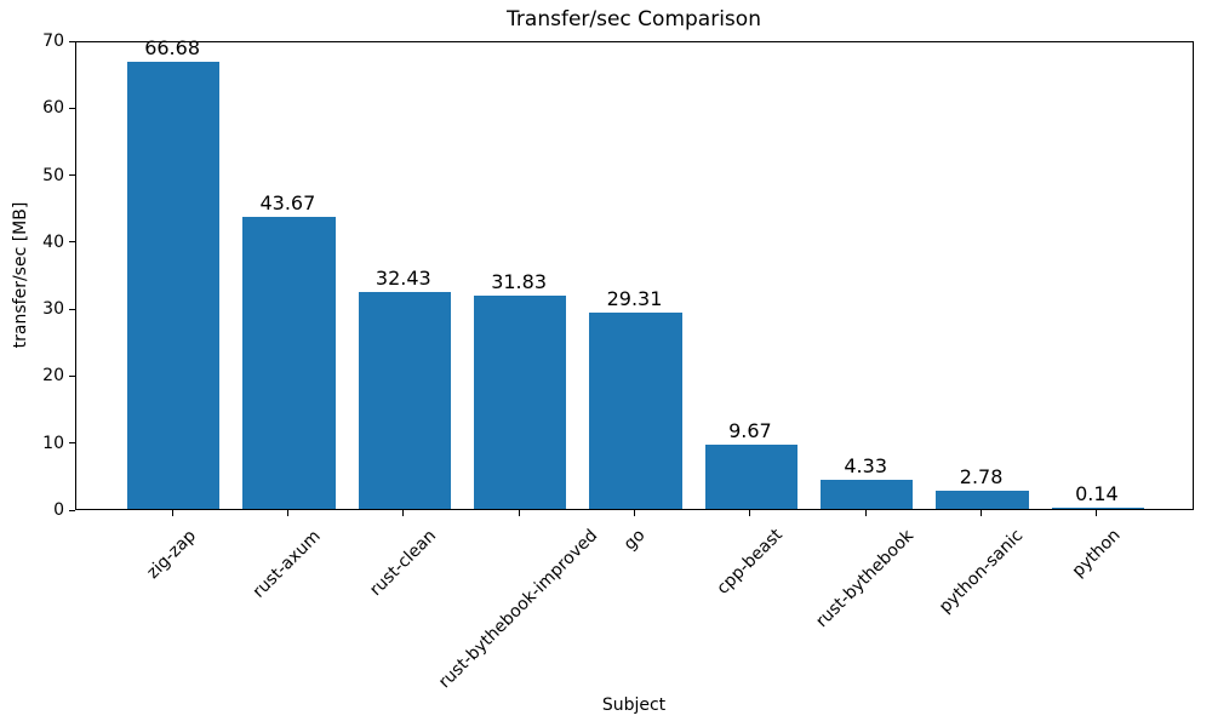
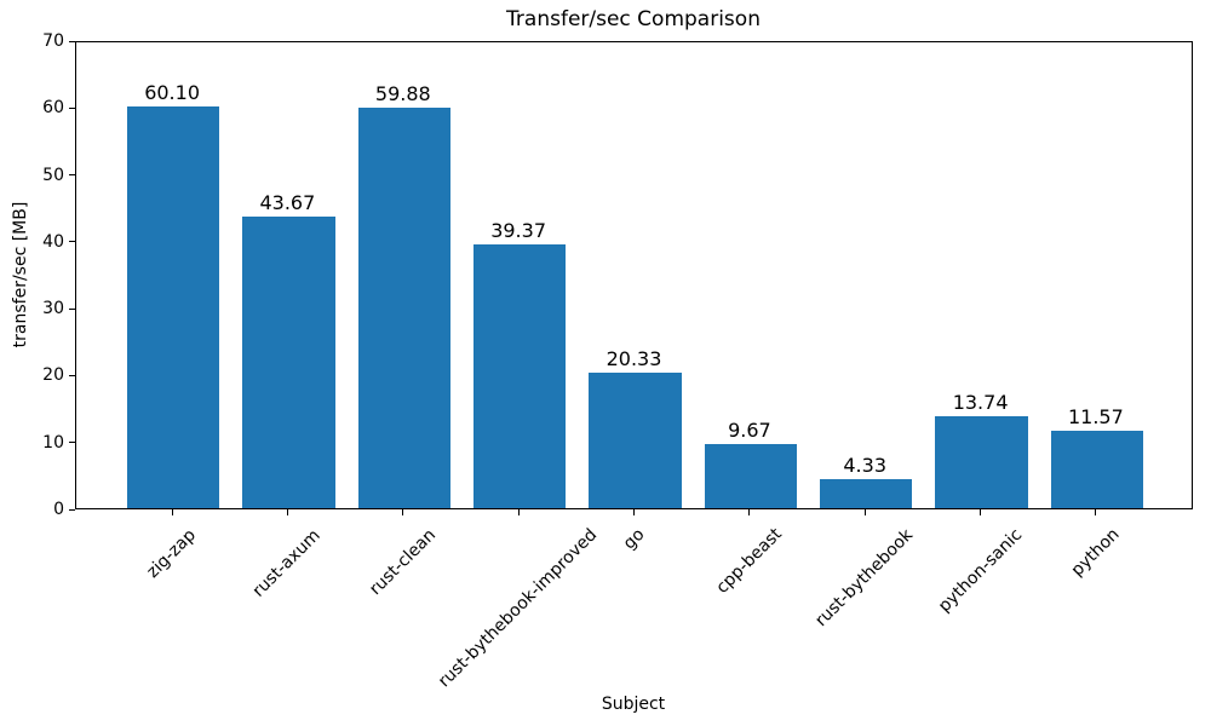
zig-zap: 66.68 -> 60.10
rust-clean: 32.43 -> 59.88
rust-bythebook-improved: 31.83 -> 39.37
go: 29.31 -> 20.33
python-sanic: 2.78 -> 13.74
python: 0.14 -> 11.57
